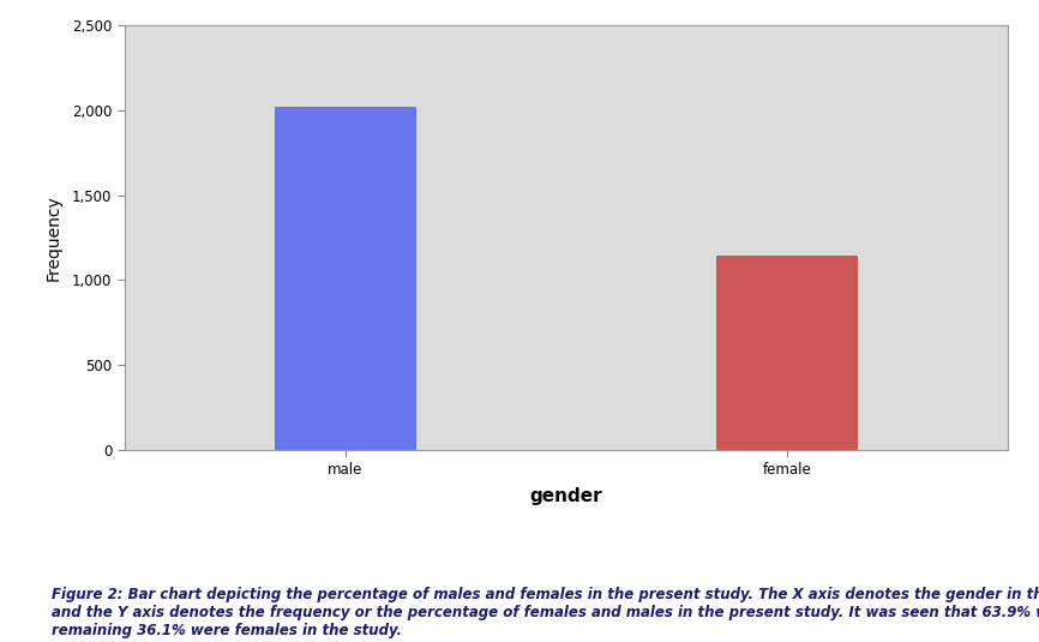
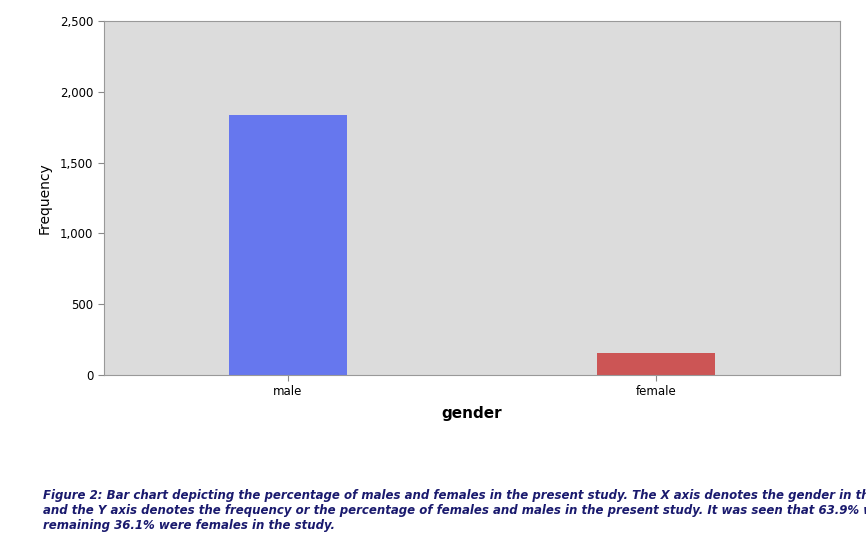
male: 2,020 -> 1,840
female: 1,140 -> 150
